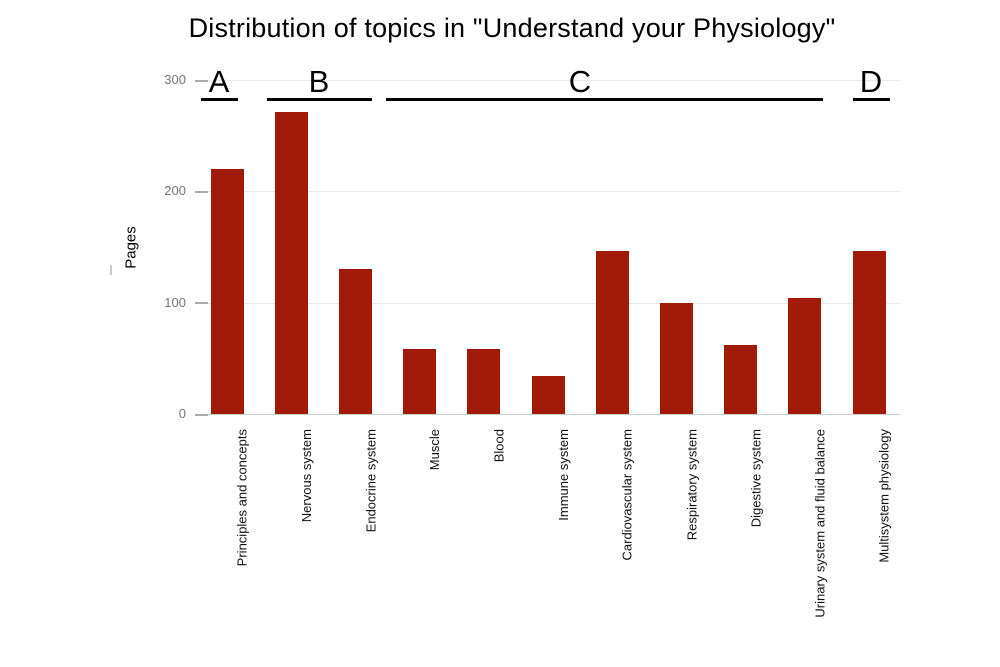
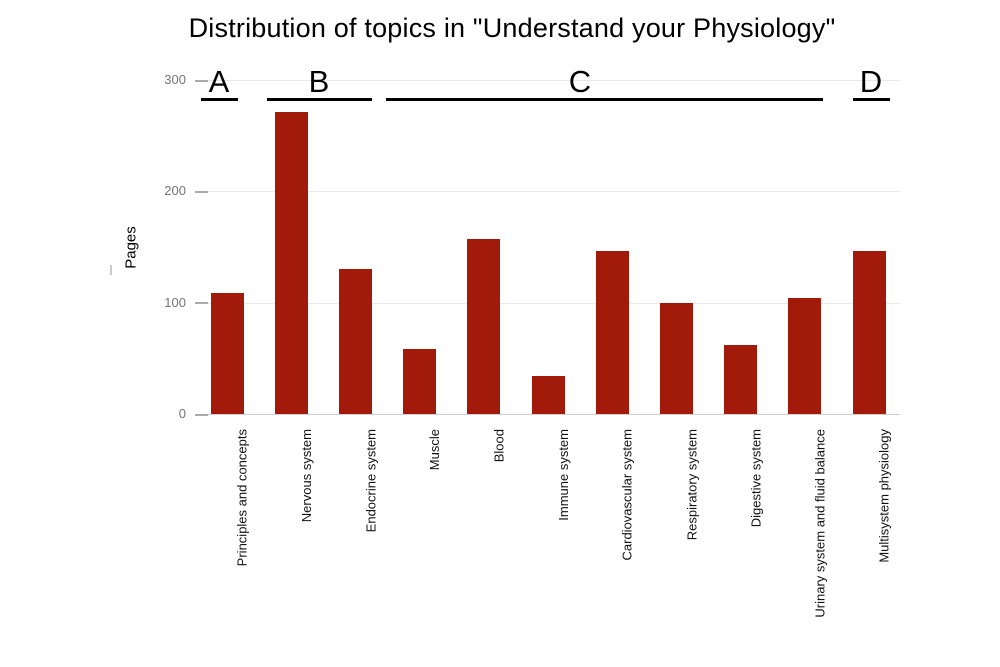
Principles and concepts: 220 -> 109
Blood: 58 -> 157
